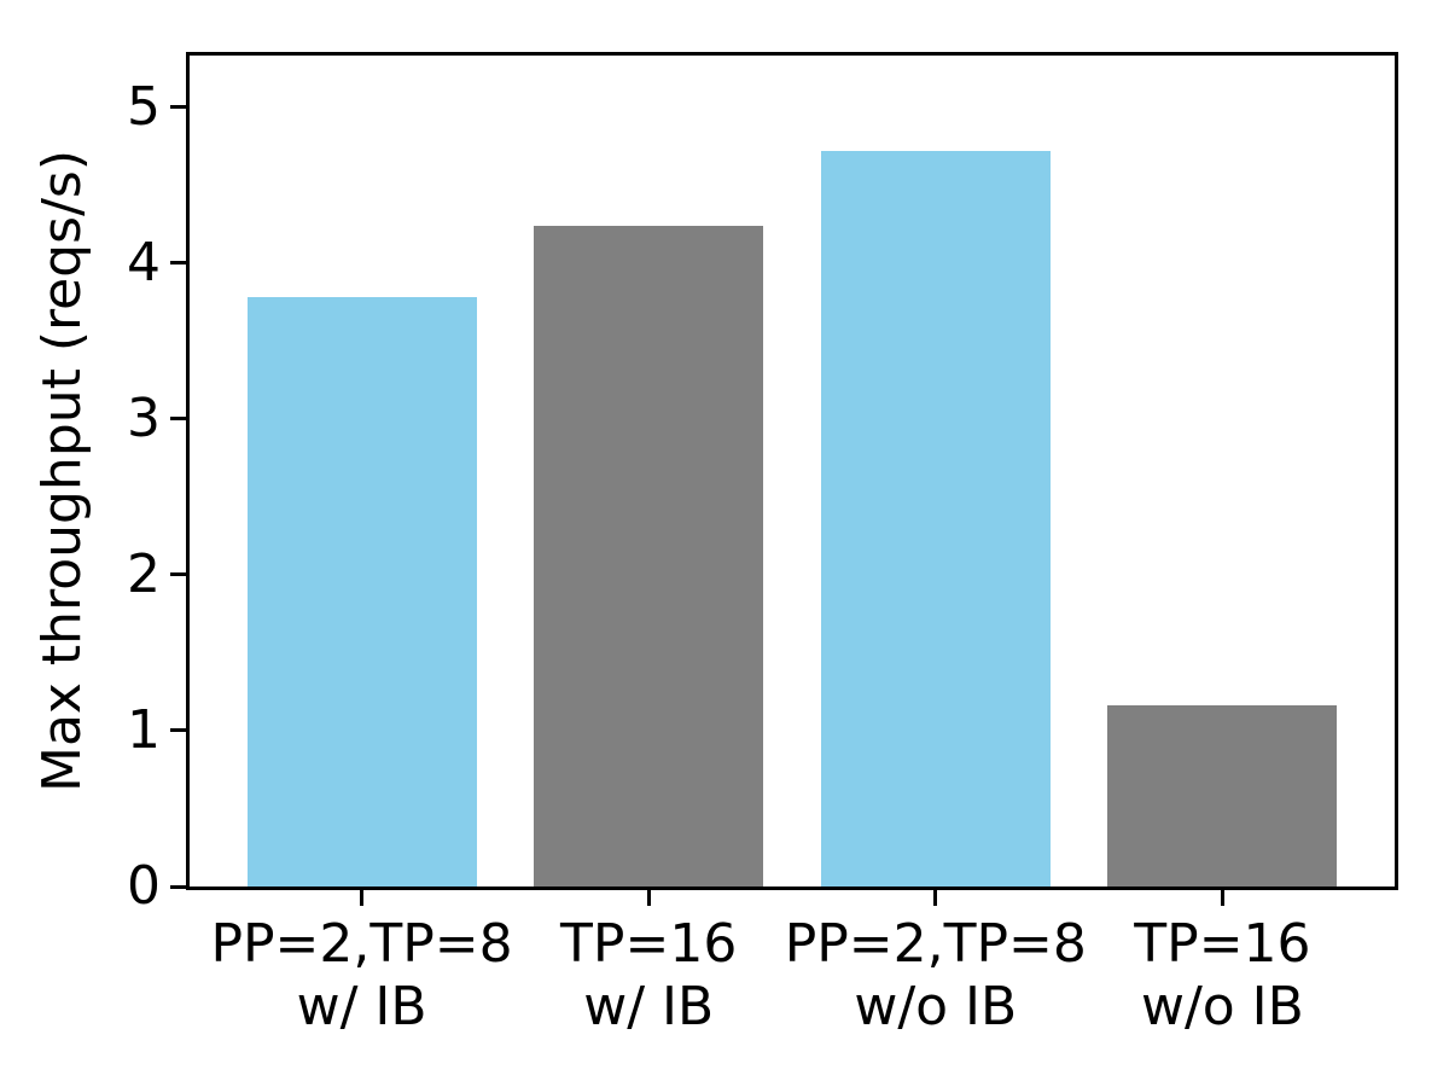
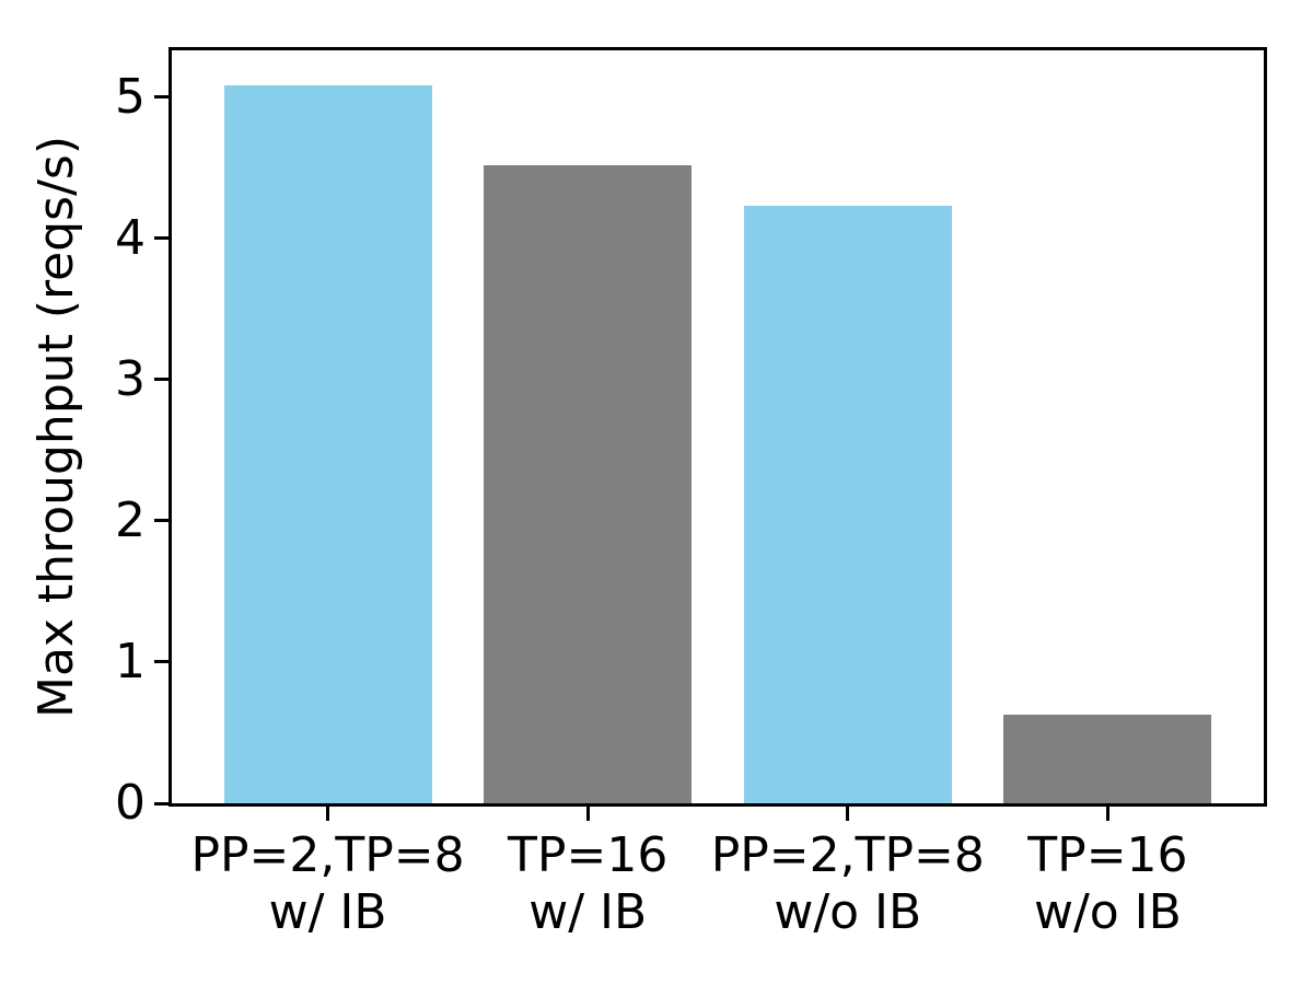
PP=2,TP=8 w/ IB: 3.78 -> 5.08
TP=16 w/ IB: 4.24 -> 4.52
PP=2,TP=8 w/o IB: 4.72 -> 4.23
TP=16 w/o IB: 1.16 -> 0.63
